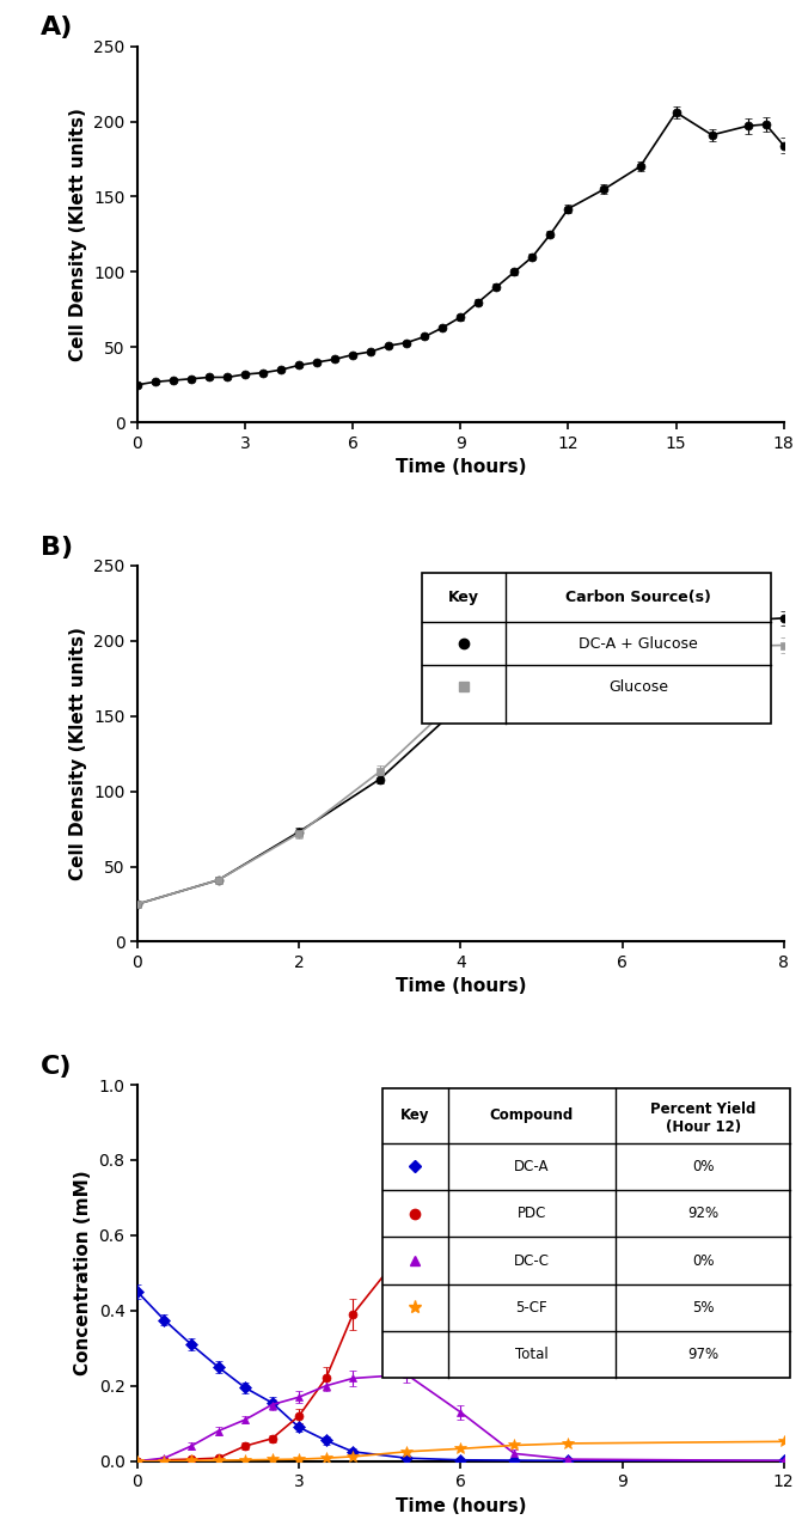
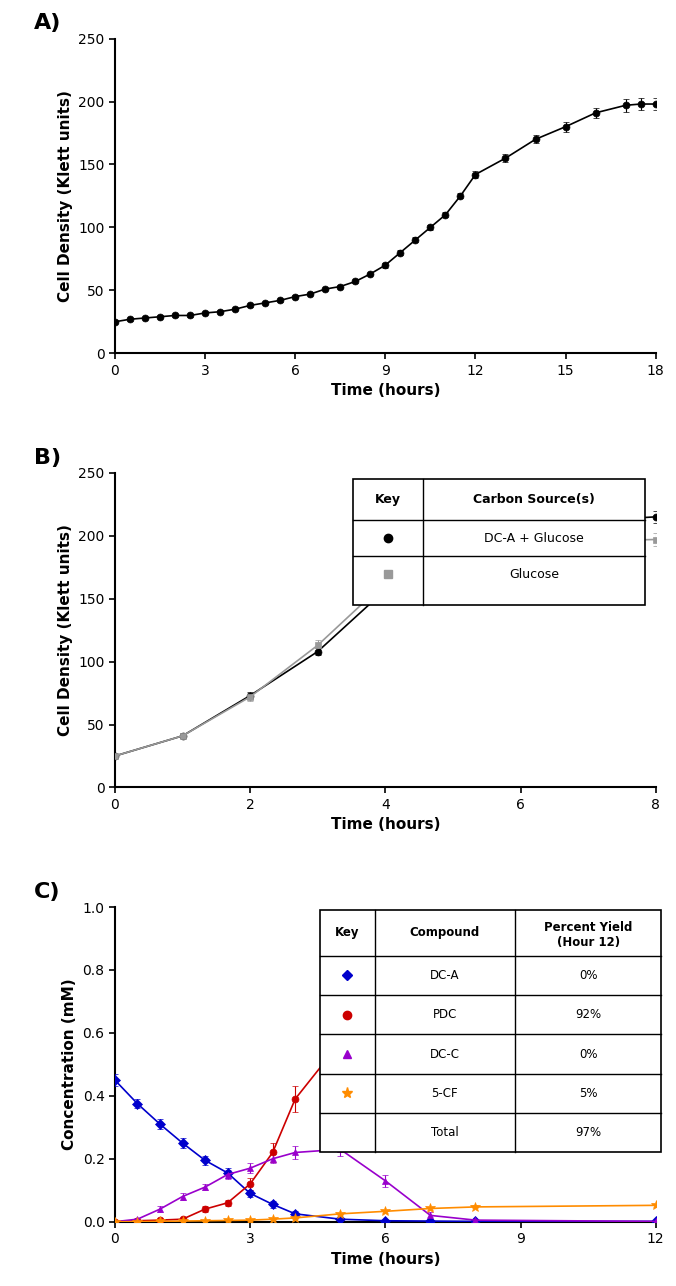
15: 206 -> 180
18: 184 -> 198
